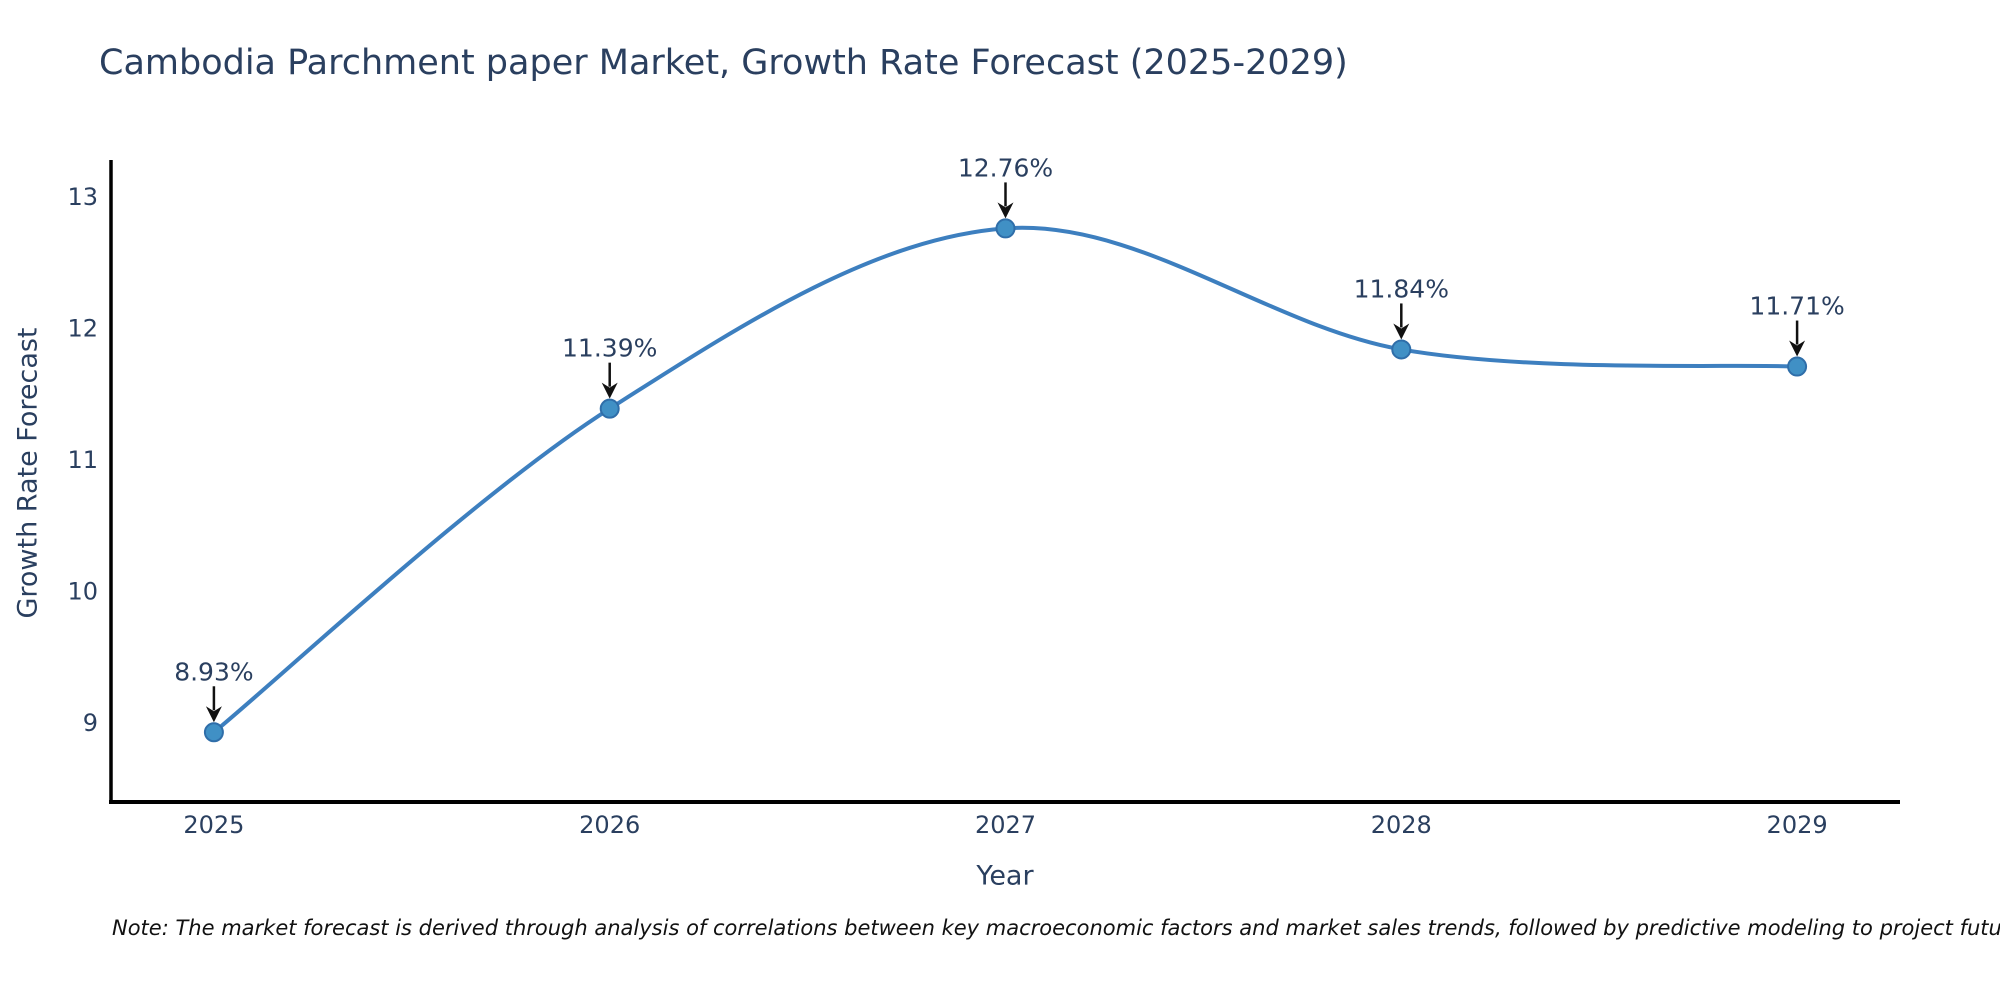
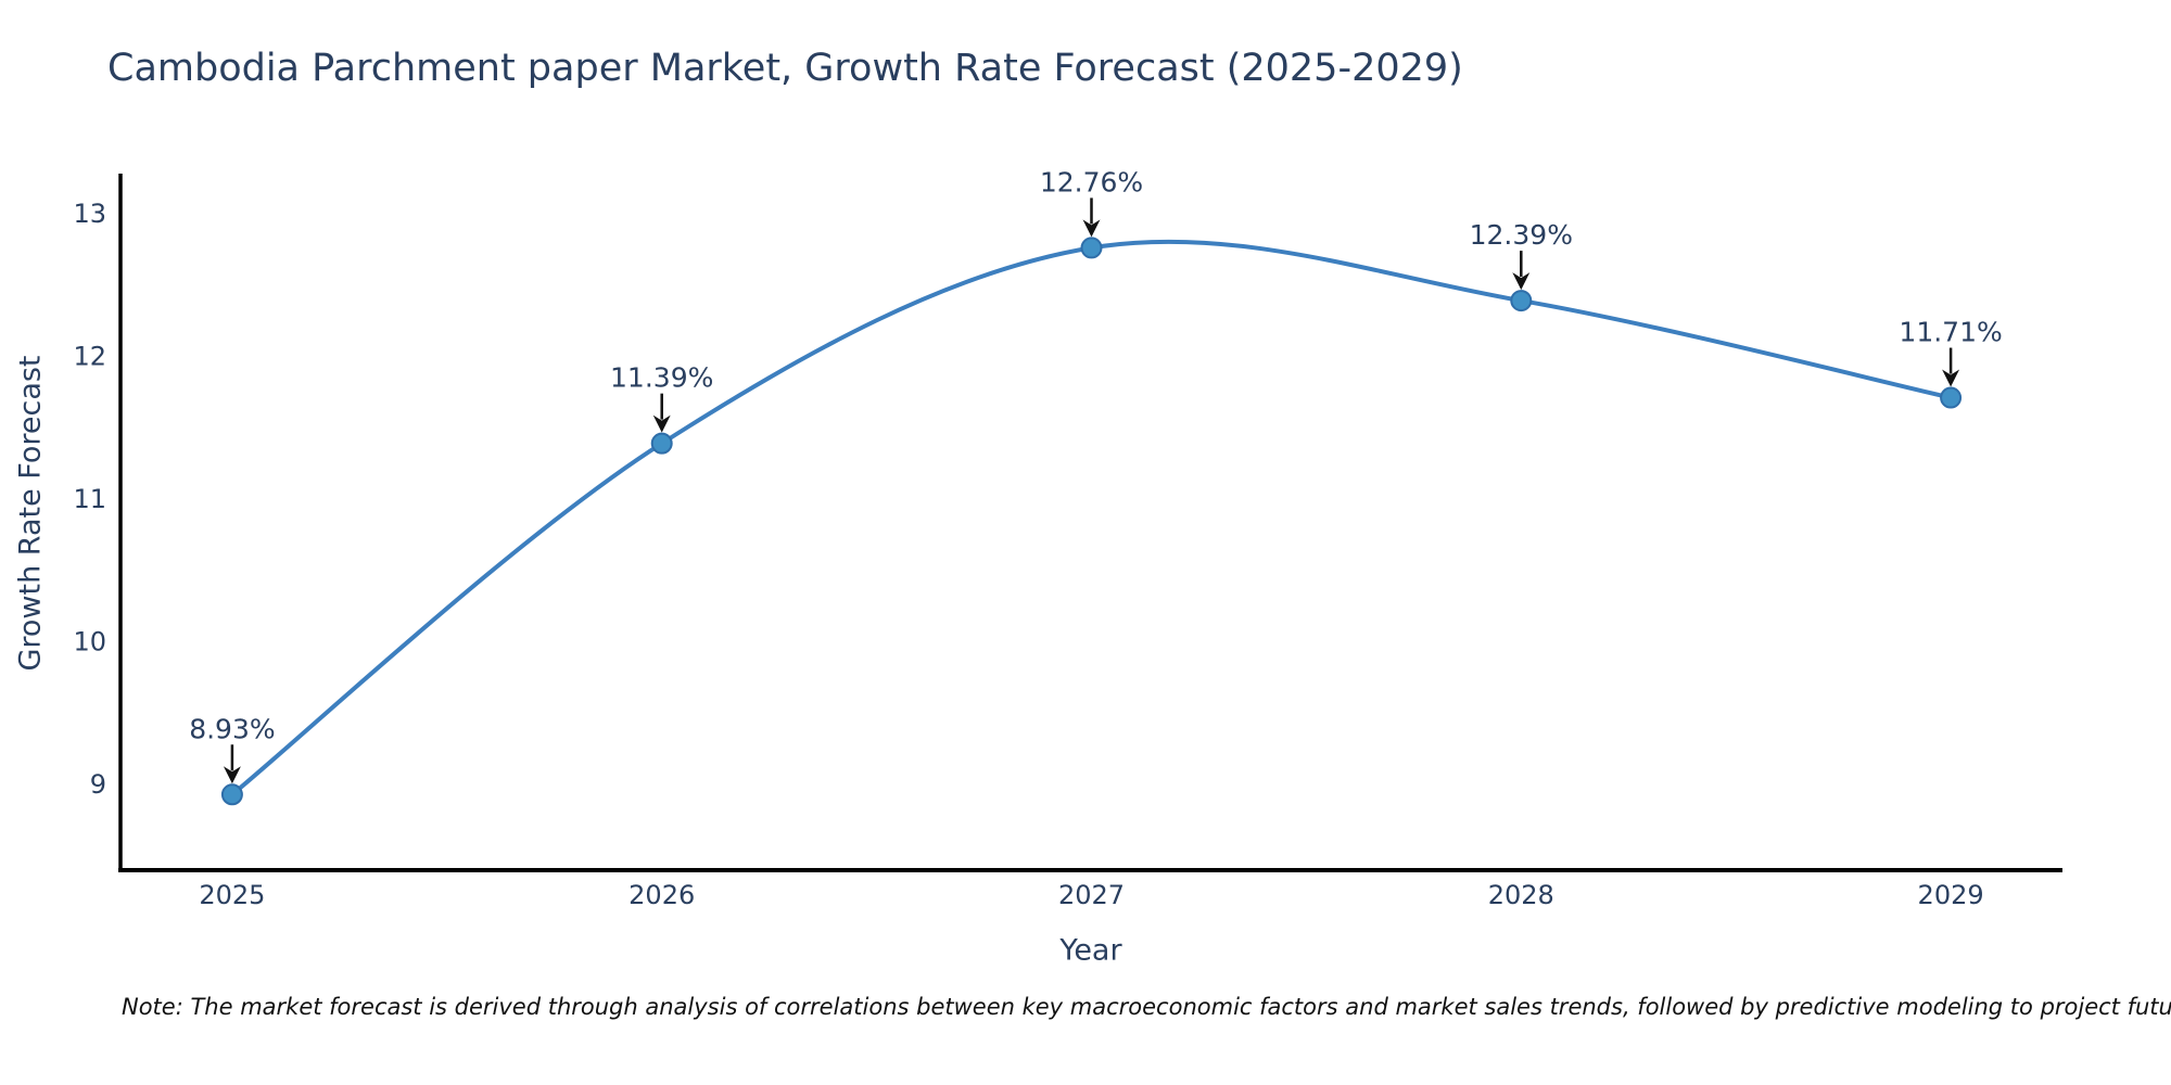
2028: 11.84% -> 12.39%
